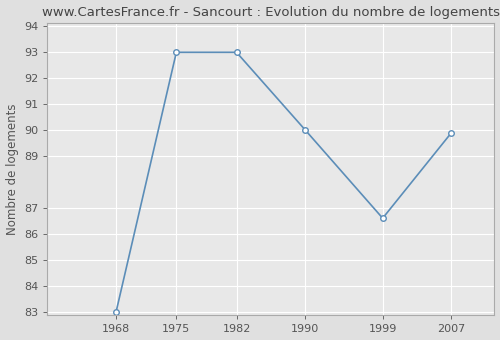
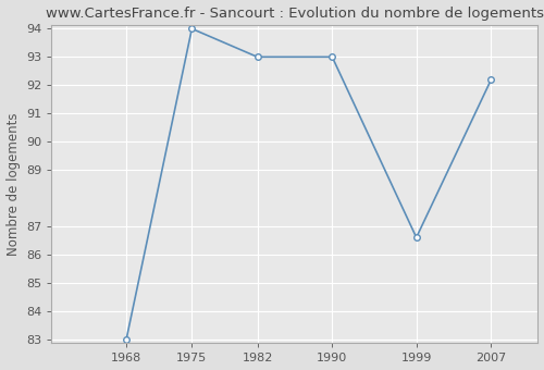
1975: 93.0 -> 94.0
1990: 90.0 -> 93.0
2007: 89.9 -> 92.2
